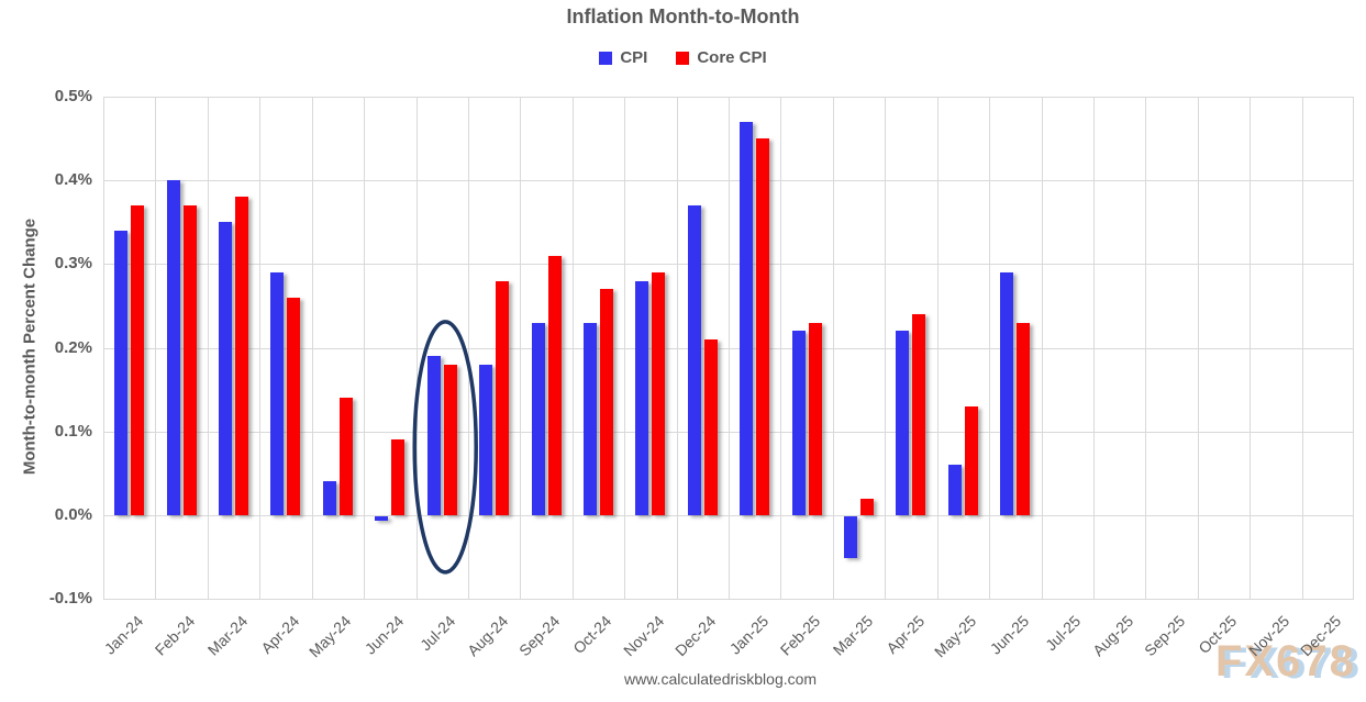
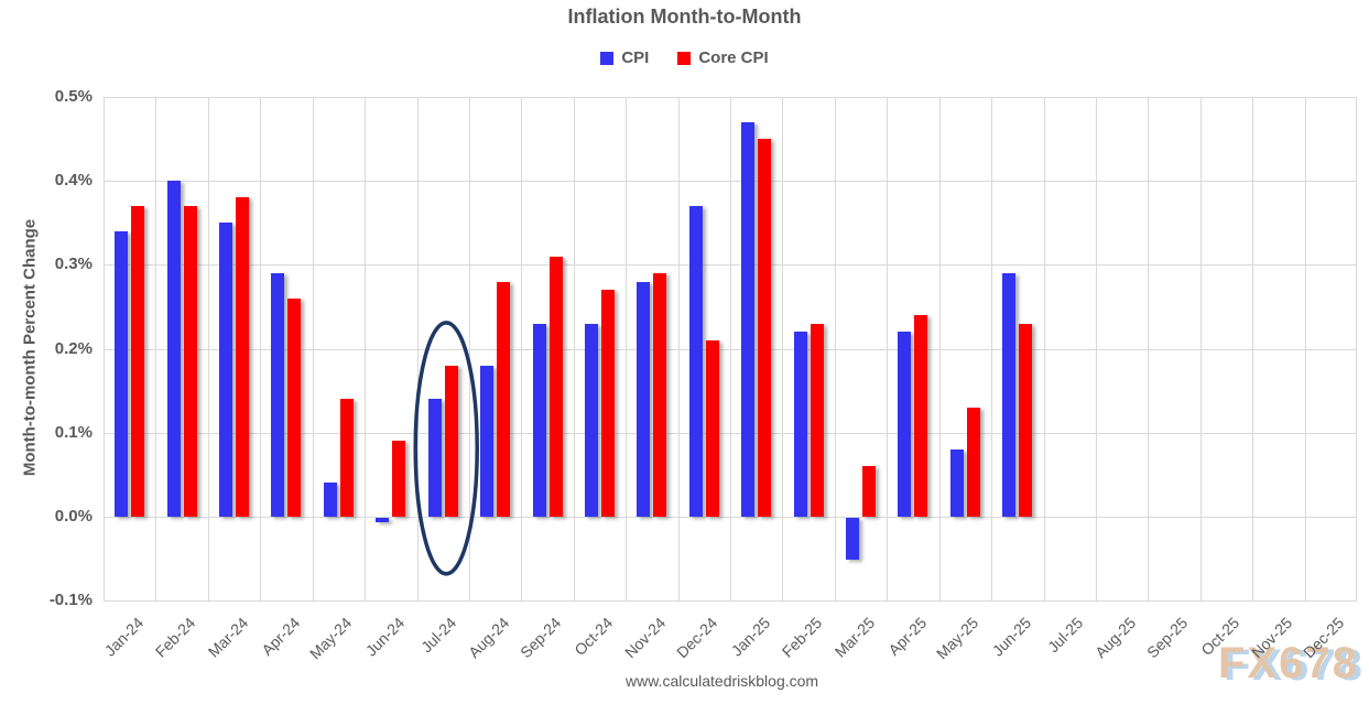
CPI/Jul-24: 0.19% -> 0.14%
Core CPI/Mar-25: 0.02% -> 0.06%
CPI/May-25: 0.06% -> 0.08%
